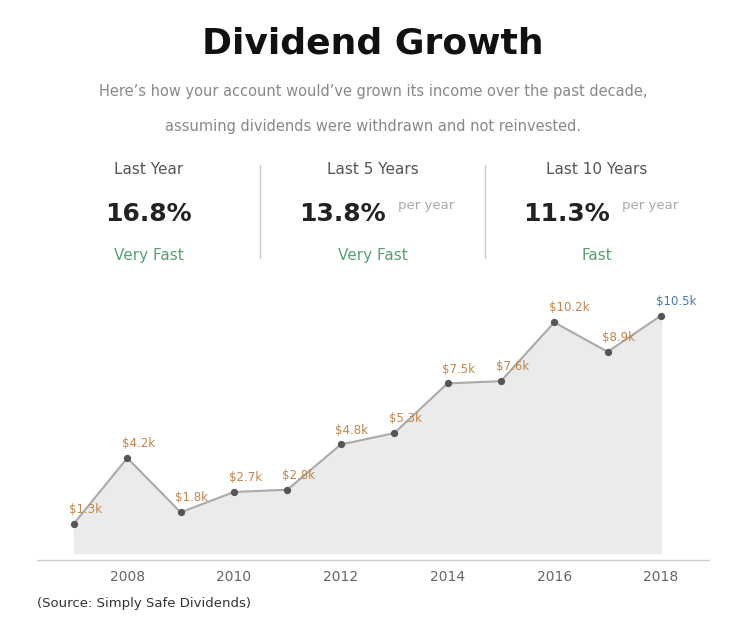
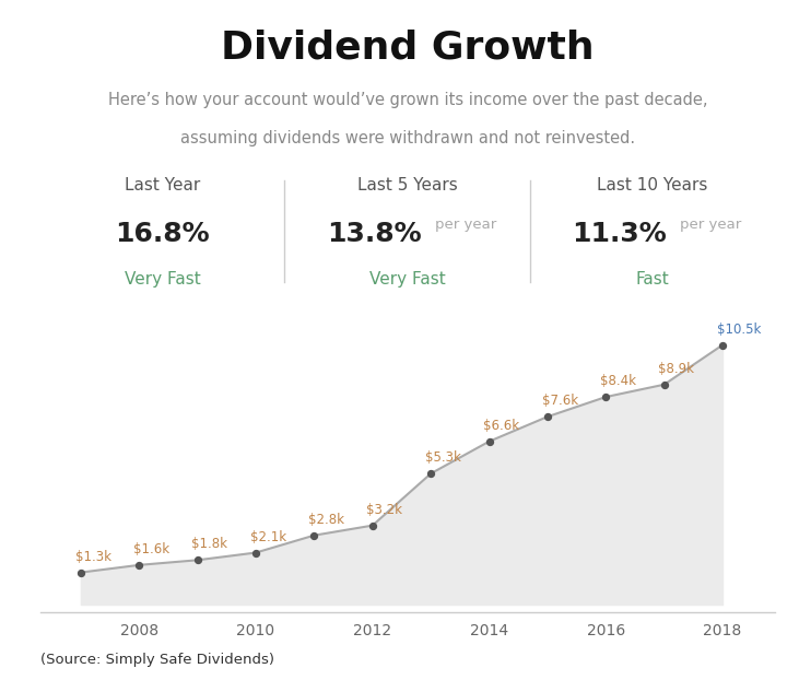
2008: $4.2k -> $1.6k
2010: $2.7k -> $2.1k
2012: $4.8k -> $3.2k
2014: $7.5k -> $6.6k
2016: $10.2k -> $8.4k
